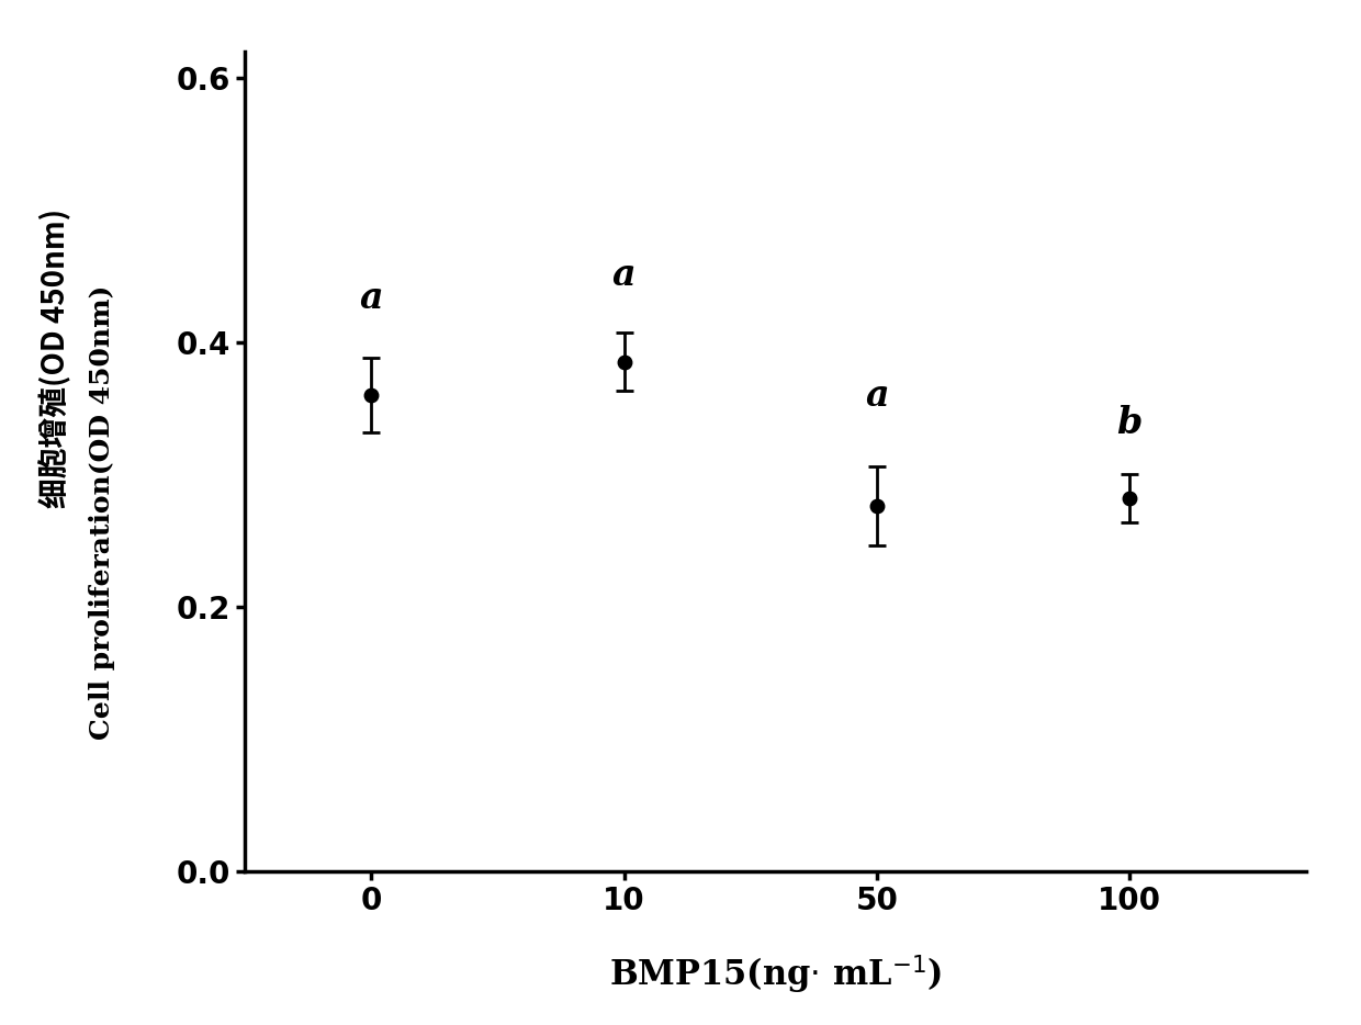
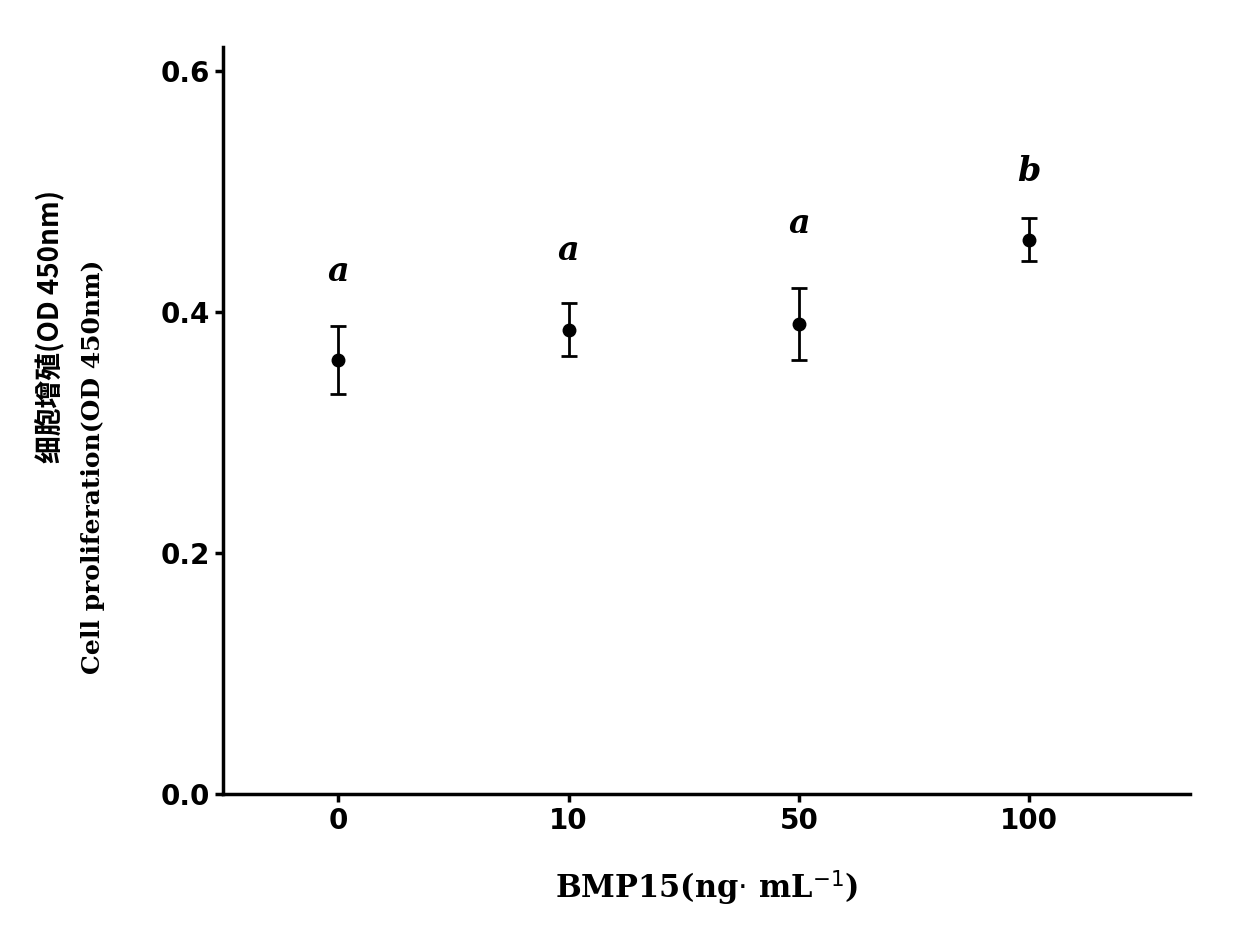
50: 0.276 -> 0.390
100: 0.282 -> 0.460
